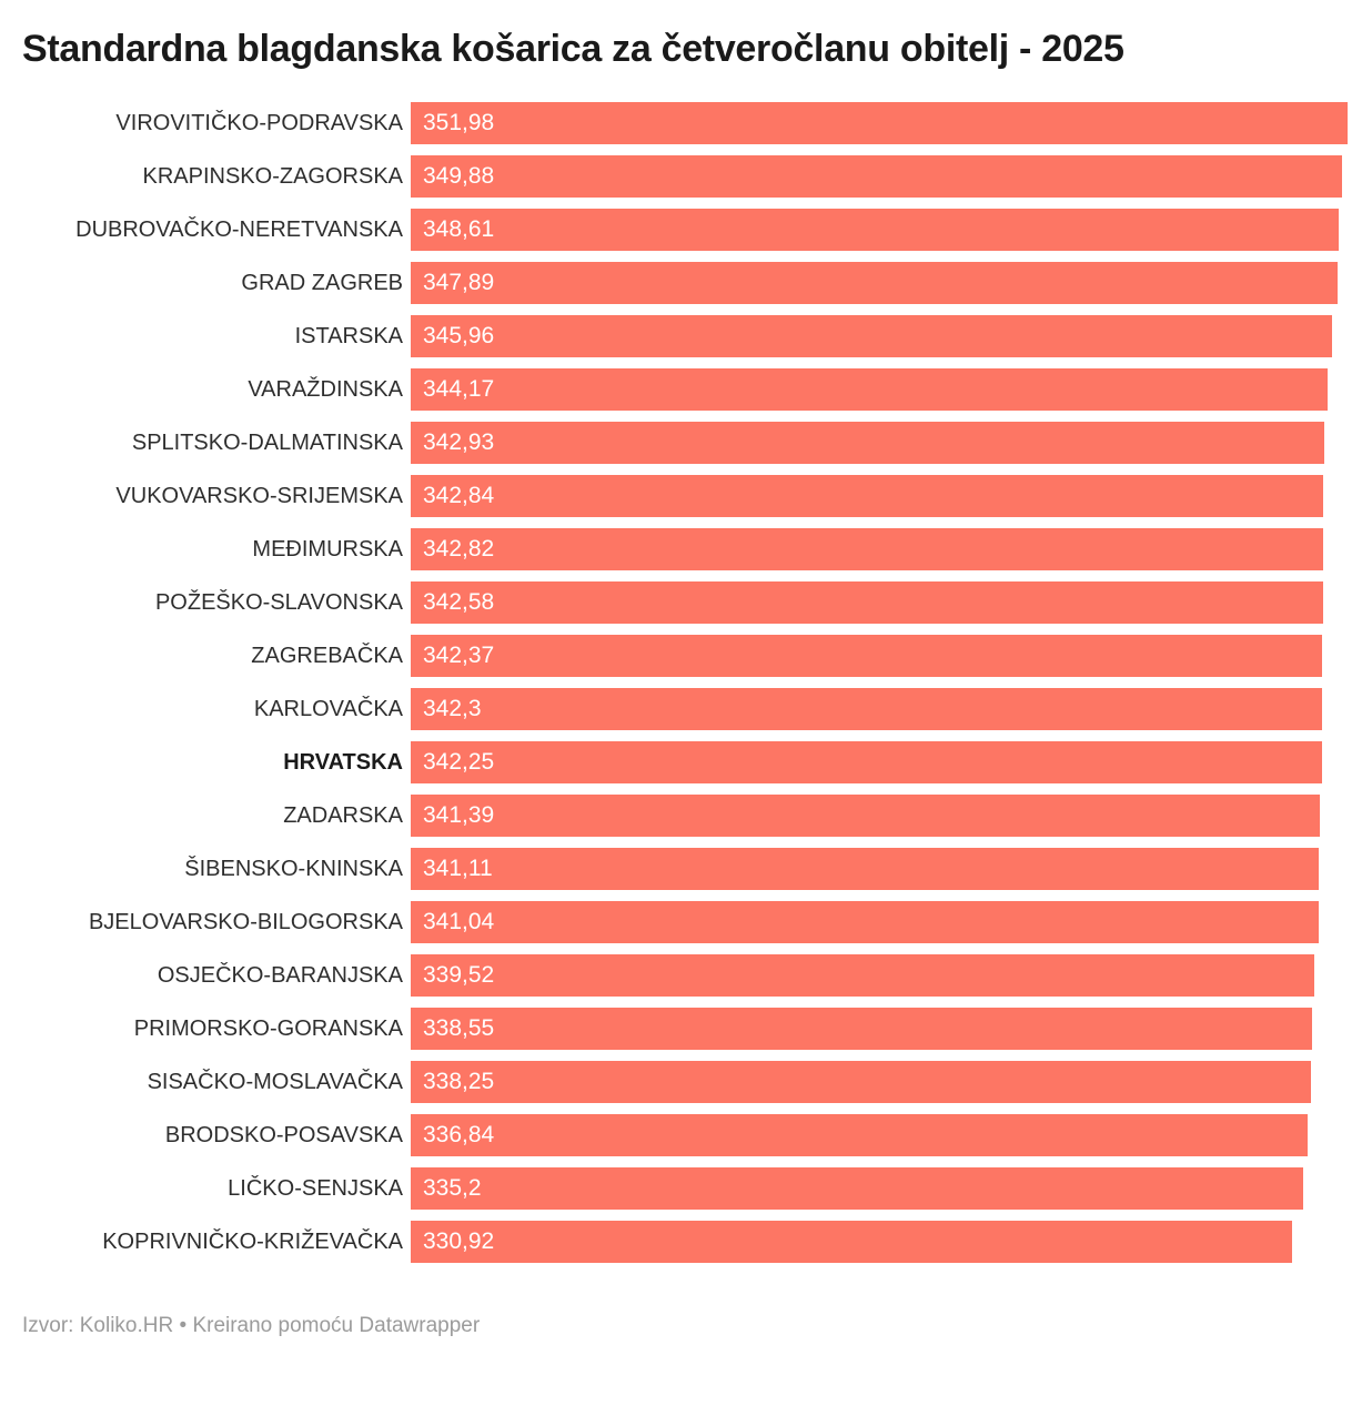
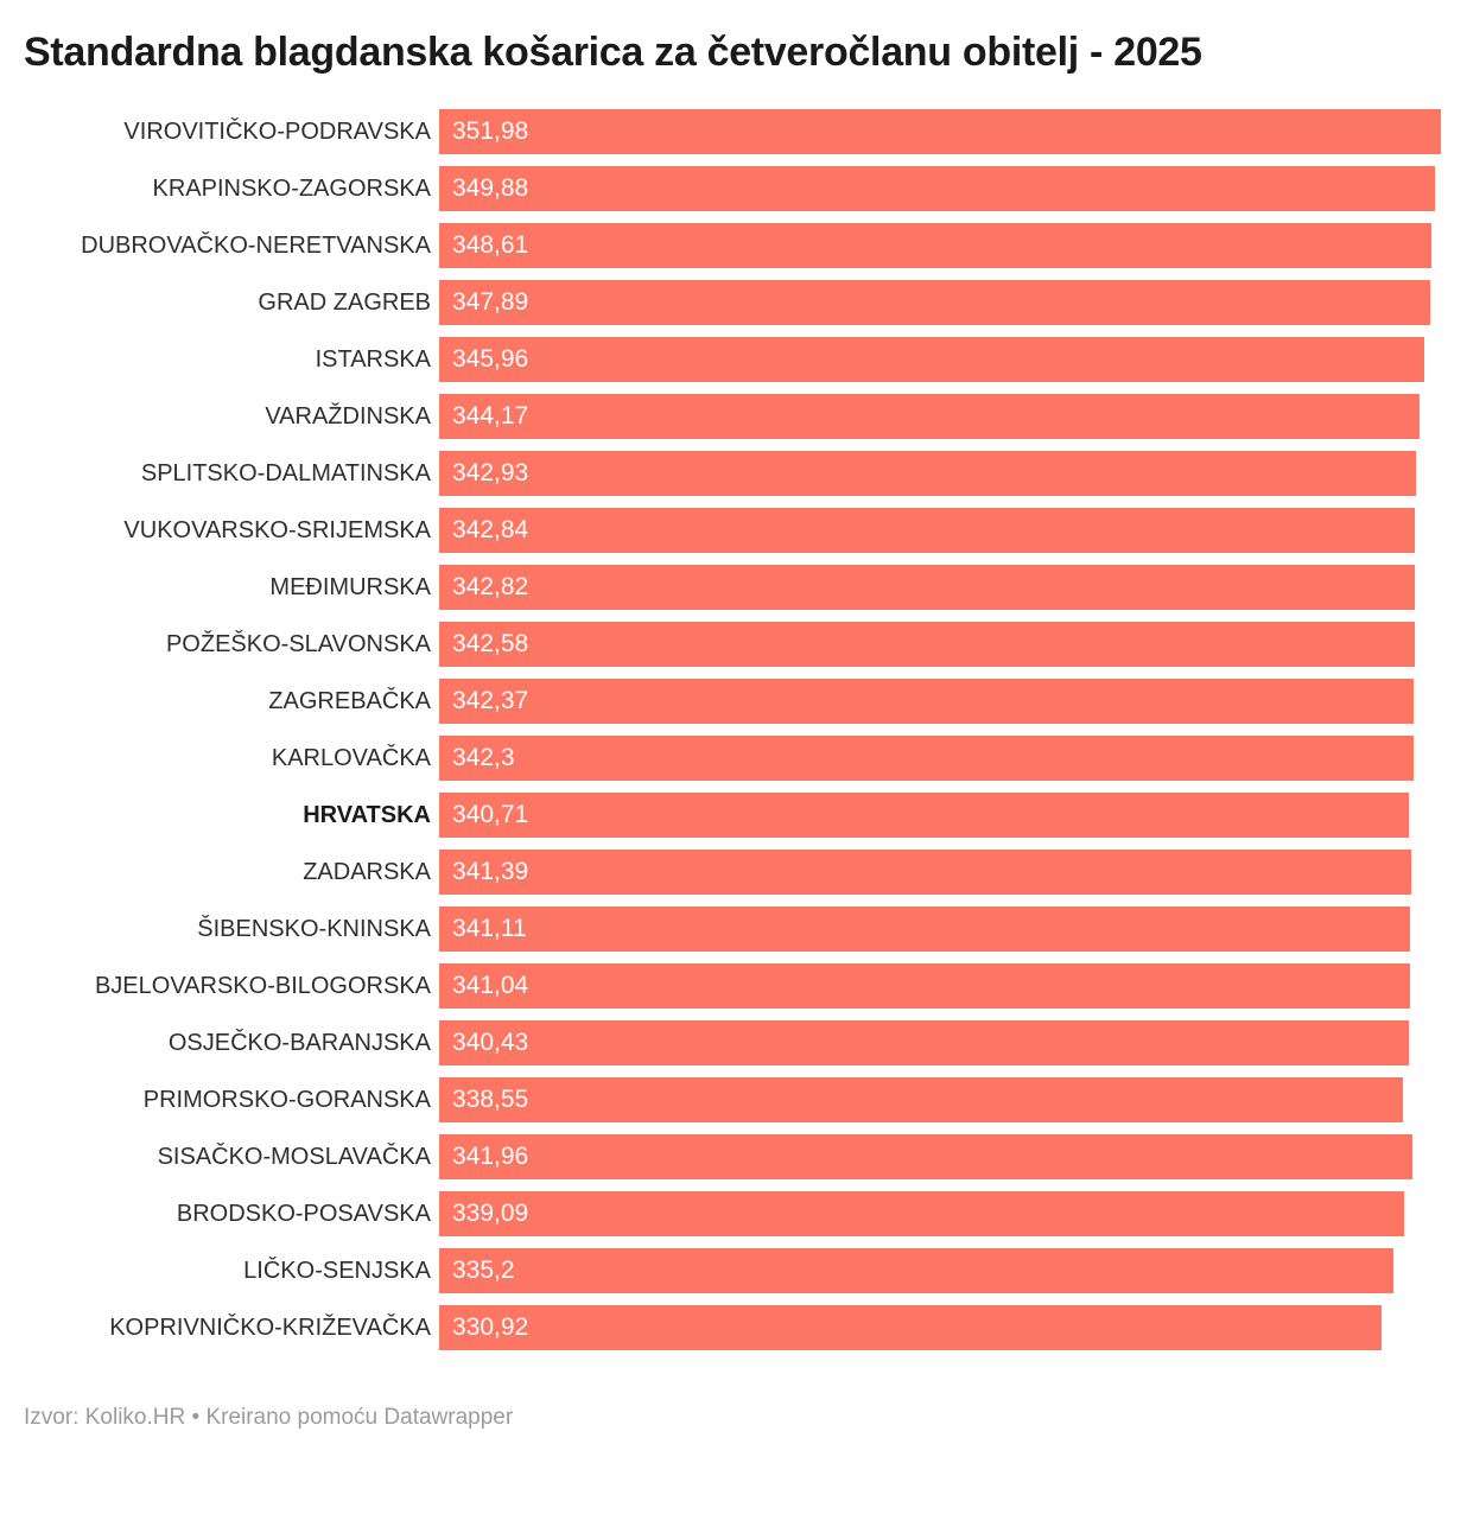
HRVATSKA: 342,25 -> 340,71
OSJEČKO-BARANJSKA: 339,52 -> 340,43
SISAČKO-MOSLAVAČKA: 338,25 -> 341,96
BRODSKO-POSAVSKA: 336,84 -> 339,09
